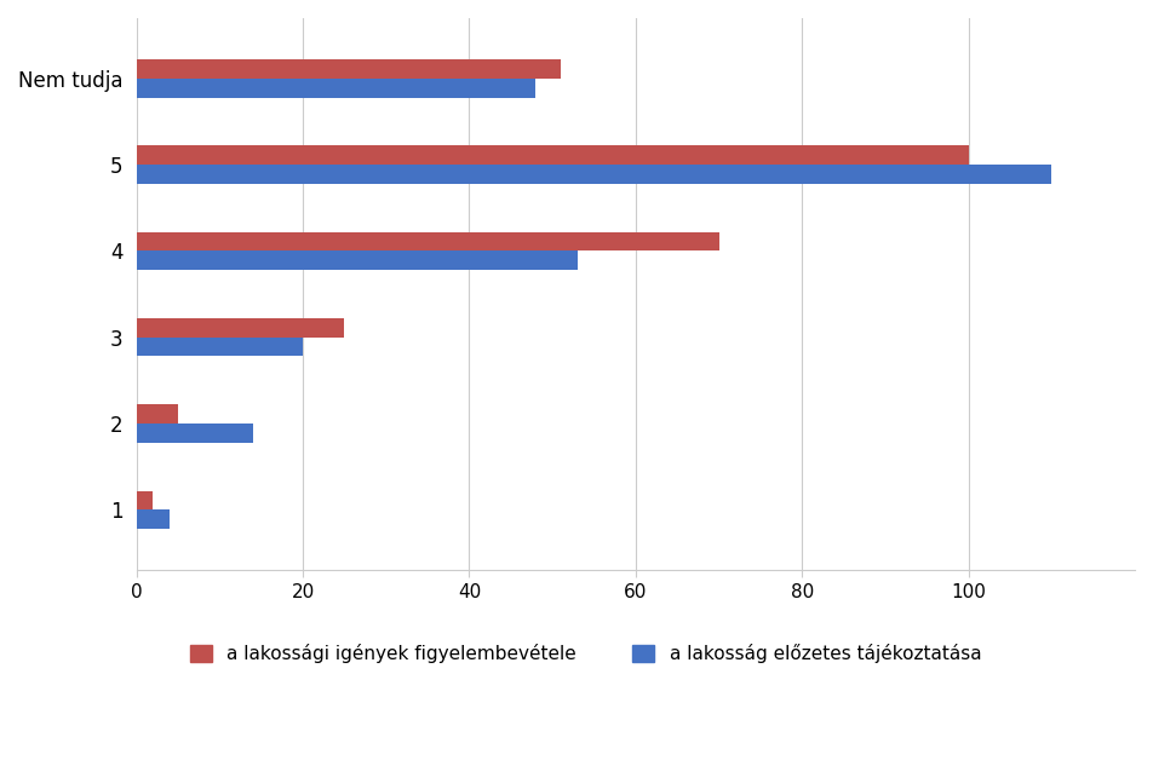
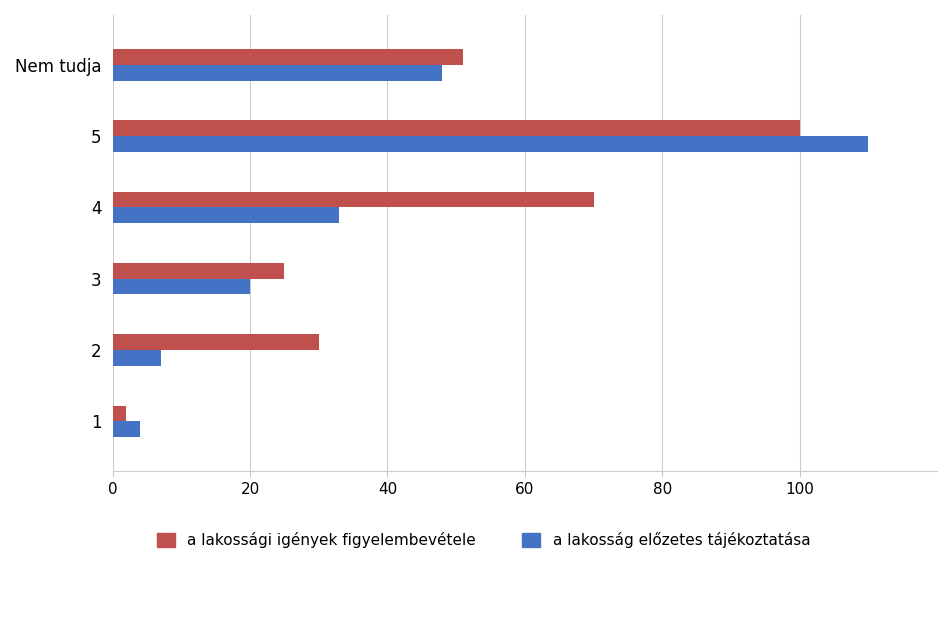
a lakosság előzetes tájékoztatása/4: 53 -> 33
a lakossági igények figyelembevétele/2: 5 -> 30
a lakosság előzetes tájékoztatása/2: 14 -> 7
